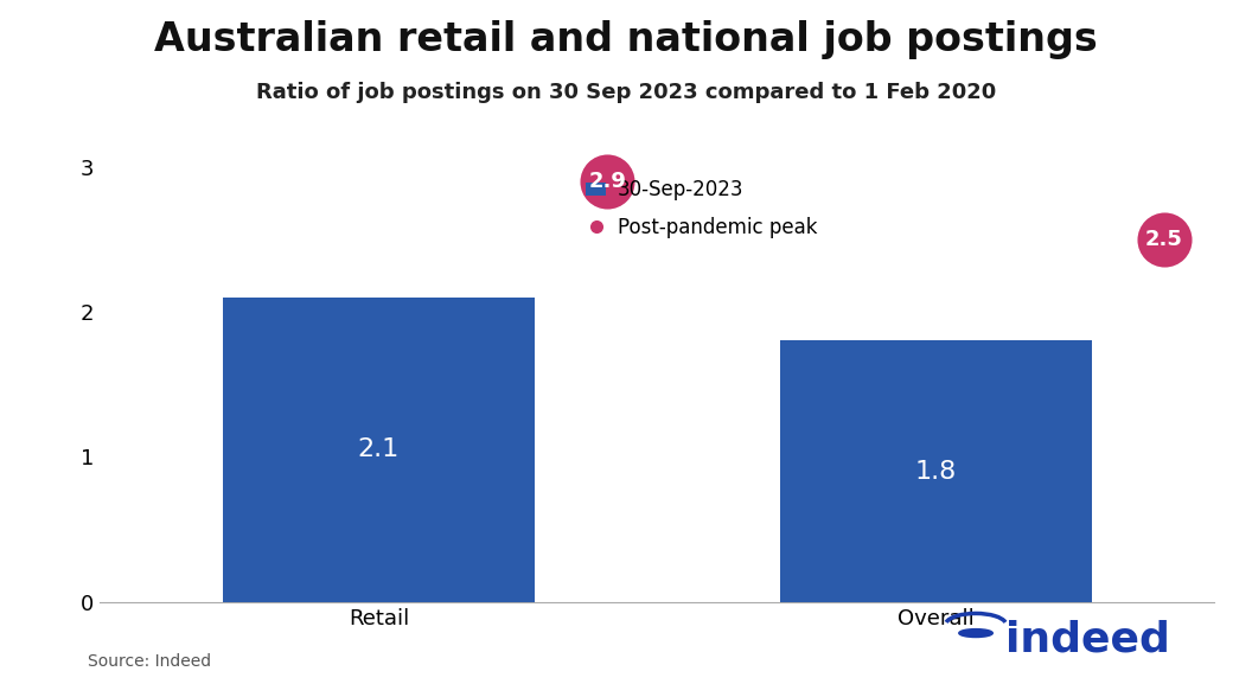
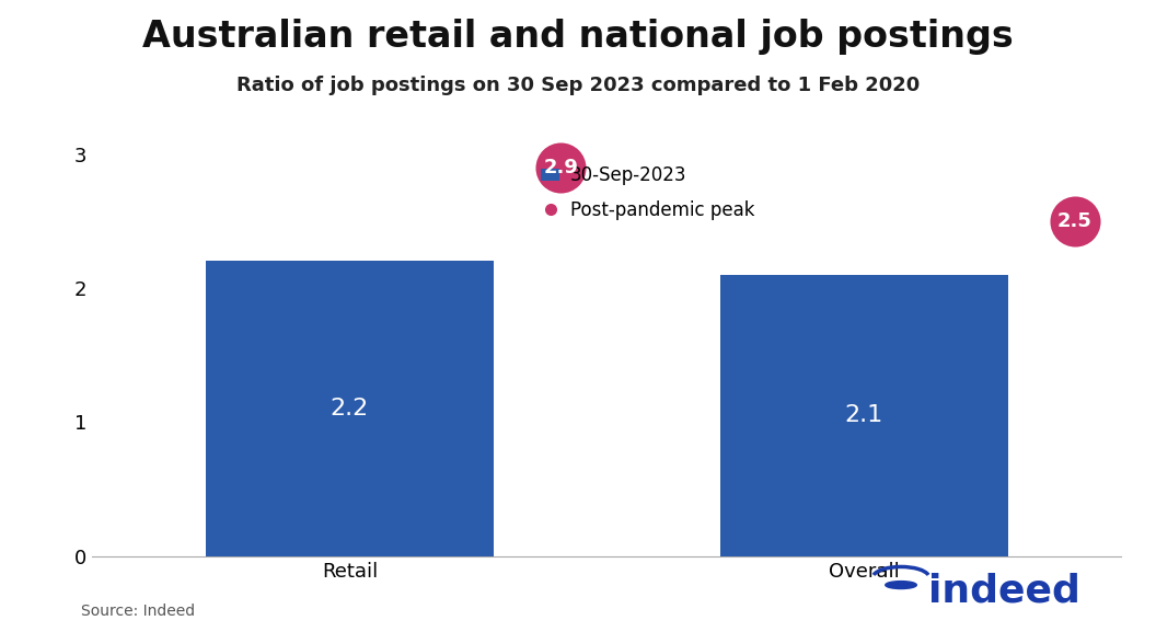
30-Sep-2023/Retail: 2.1 -> 2.2
30-Sep-2023/Overall: 1.8 -> 2.1
